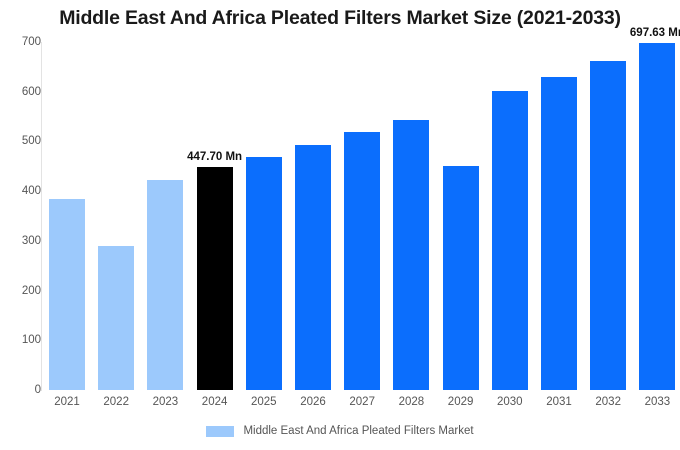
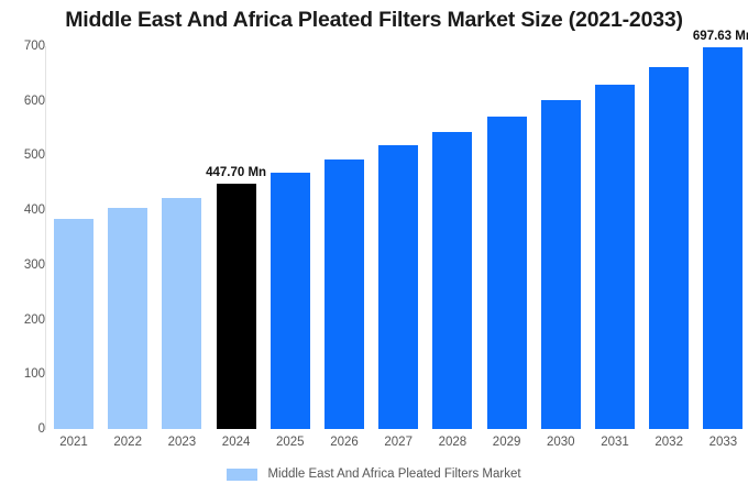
2022: 290 -> 400
2029: 450 -> 570
